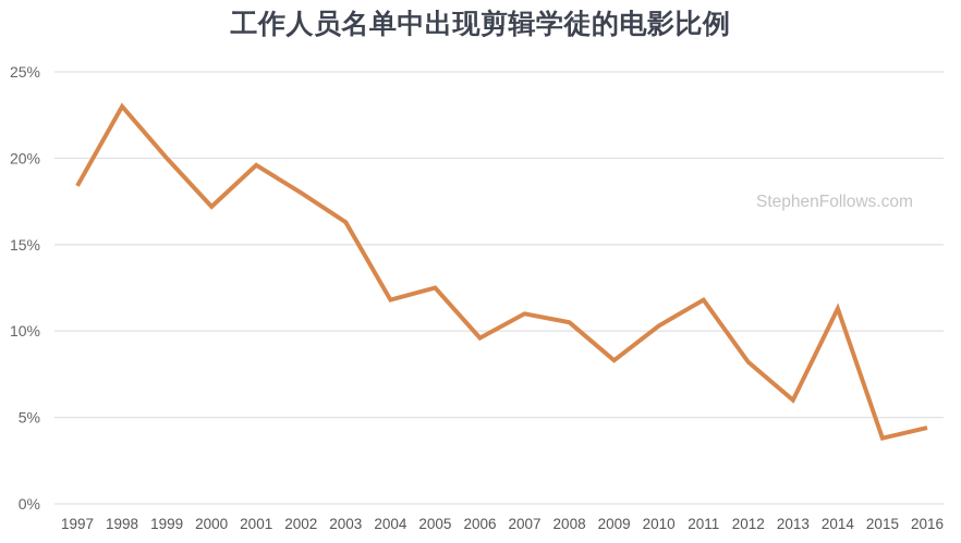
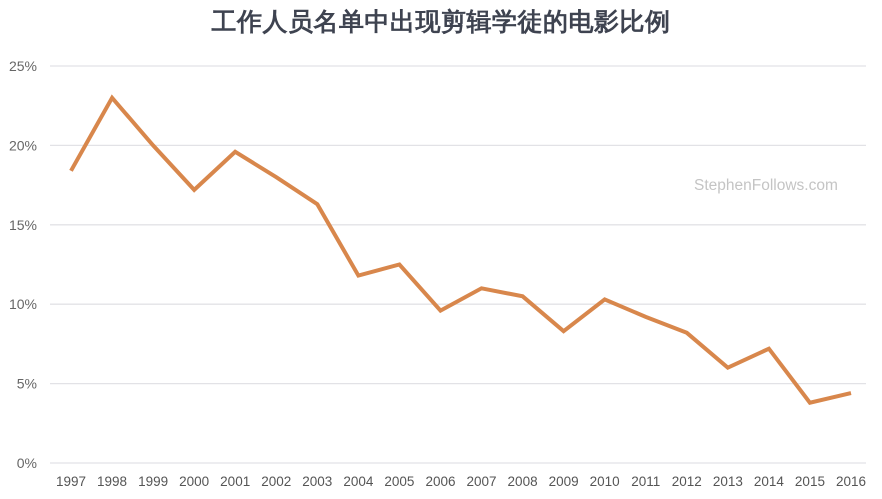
2011: 11.8% -> 9.2%
2014: 11.3% -> 7.2%
